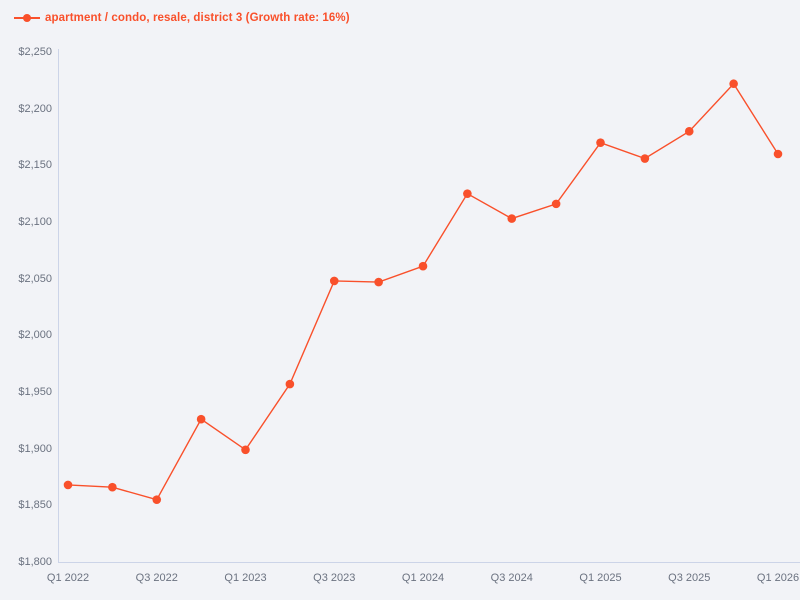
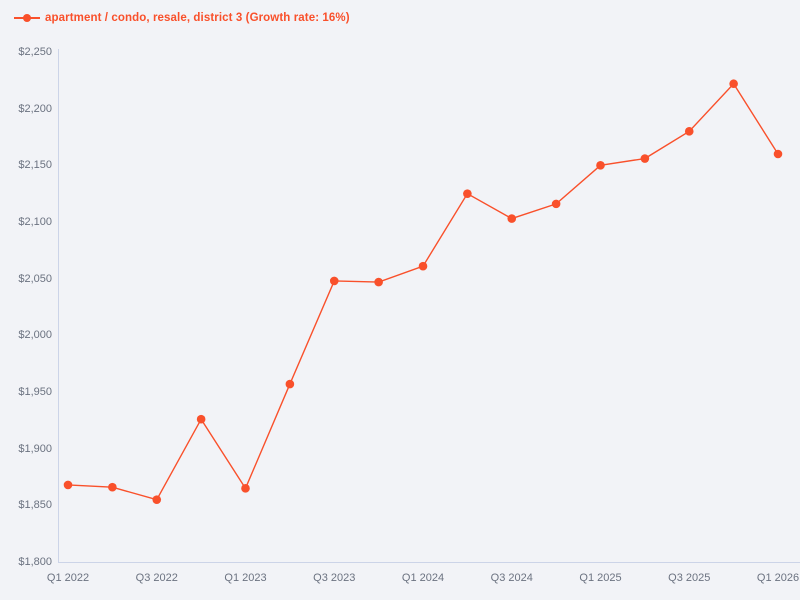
Q1 2023: $1899 -> $1865
Q1 2025: $2170 -> $2150
